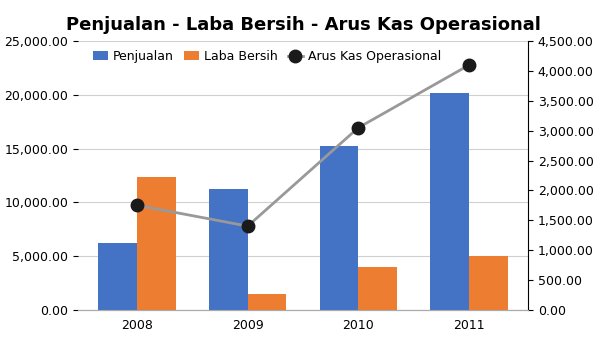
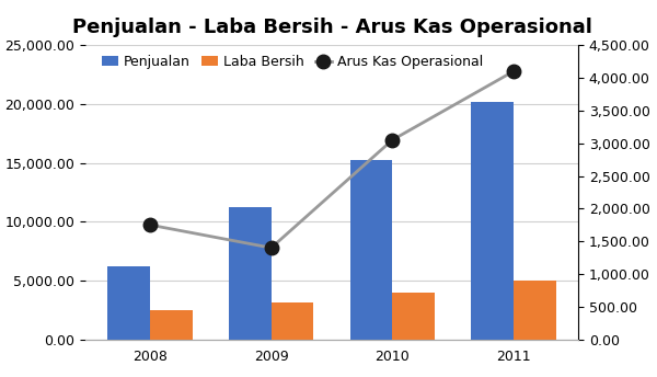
Laba Bersih/2008: 12,400 -> 2,500
Laba Bersih/2009: 1,500 -> 3,100
